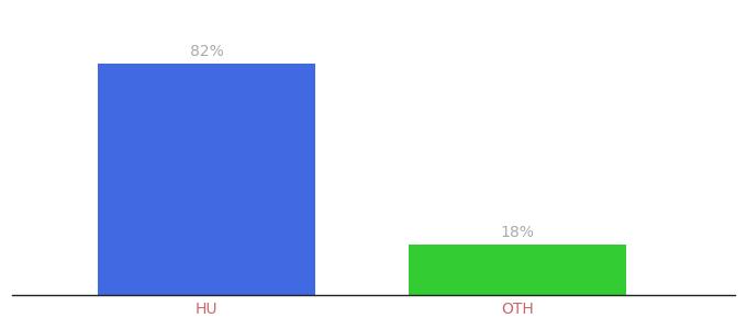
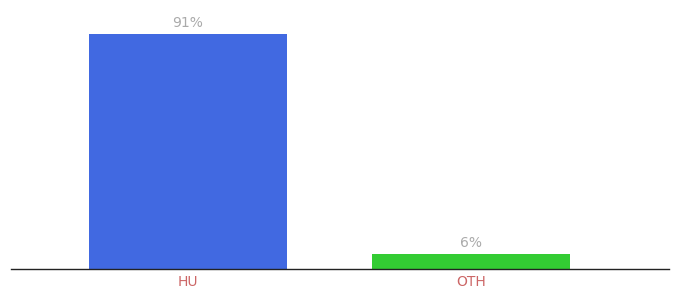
HU: 82% -> 91%
OTH: 18% -> 6%
